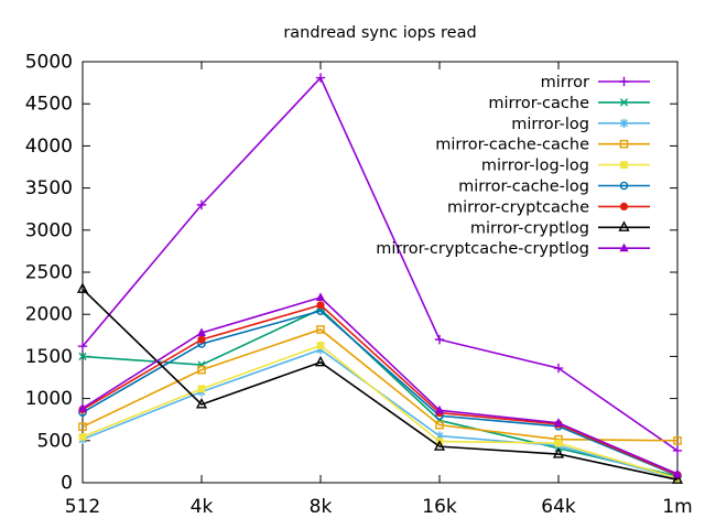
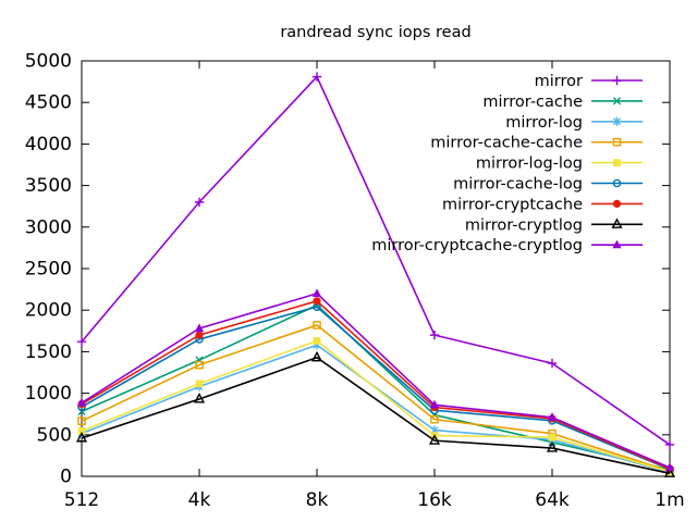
mirror-cache/512: 1500 -> 800
mirror-cryptlog/512: 2300 -> 500
mirror-cache-cache/1m: 500 -> 100
